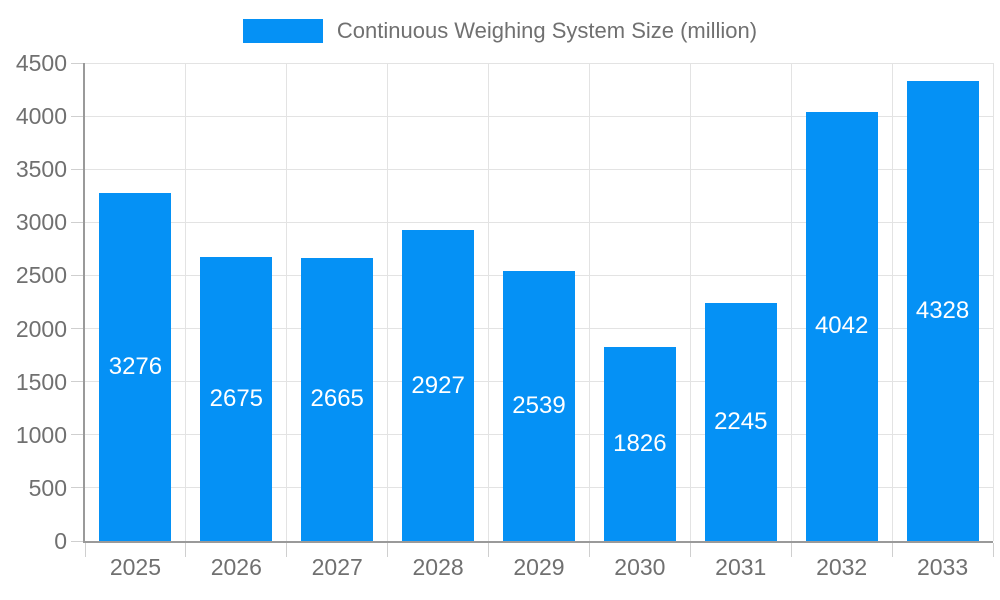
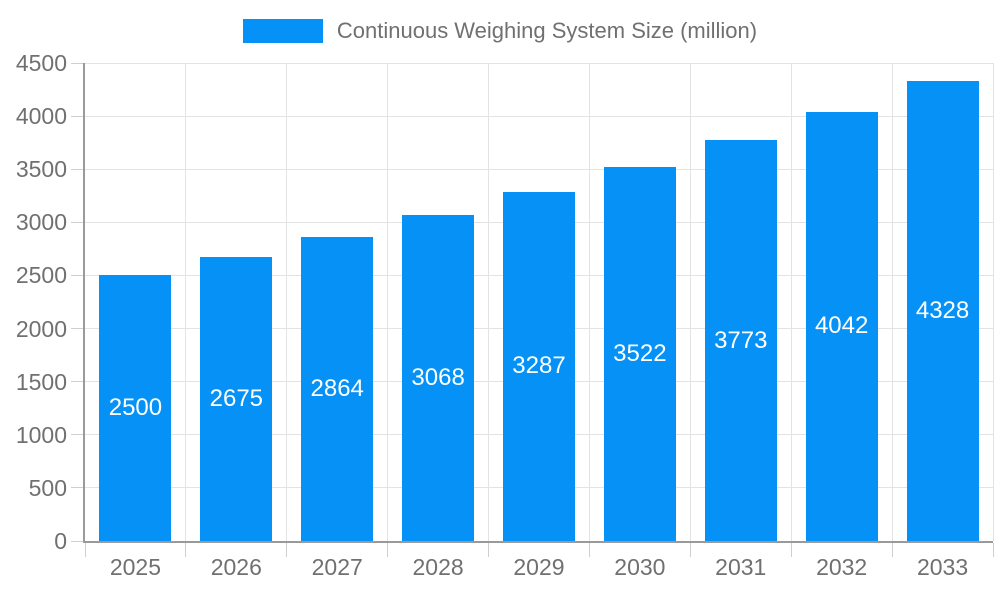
2025: 3276 -> 2500
2027: 2665 -> 2864
2028: 2927 -> 3068
2029: 2539 -> 3287
2030: 1826 -> 3522
2031: 2245 -> 3773
